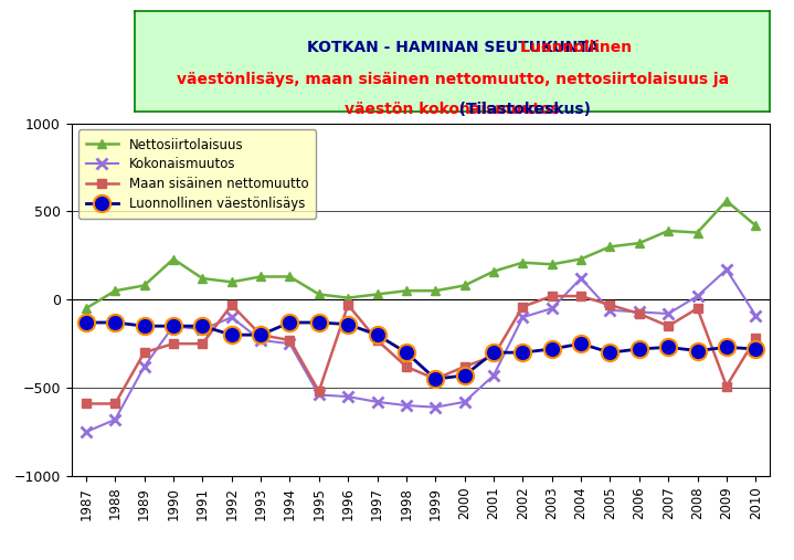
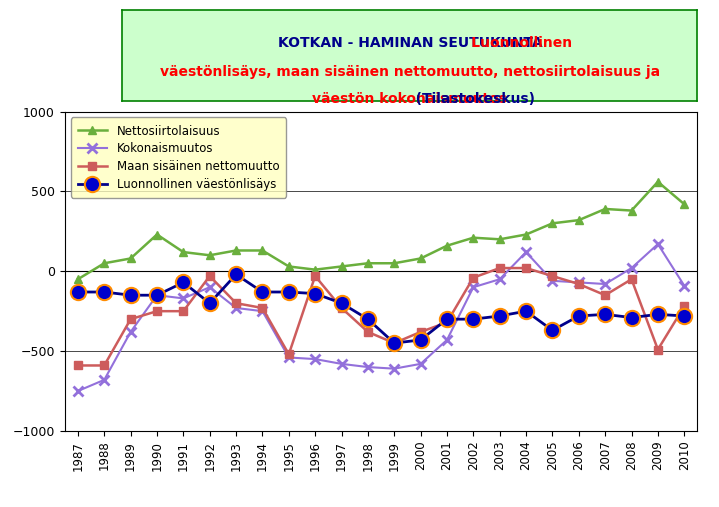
Luonnollinen väestönlisäys/1991: -150 -> -70
Luonnollinen väestönlisäys/1993: -200 -> -20
Luonnollinen väestönlisäys/2005: -300 -> -370
